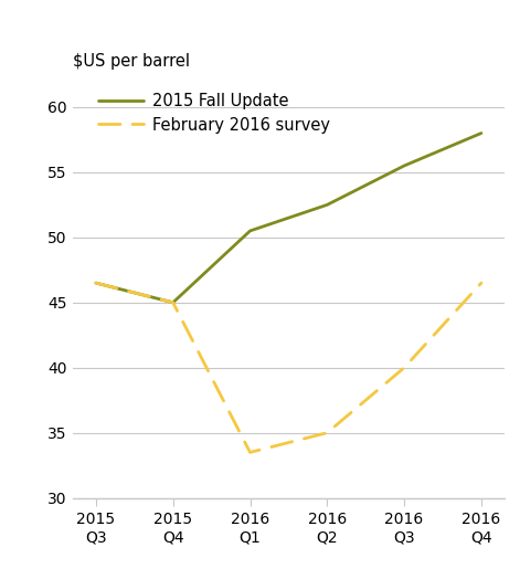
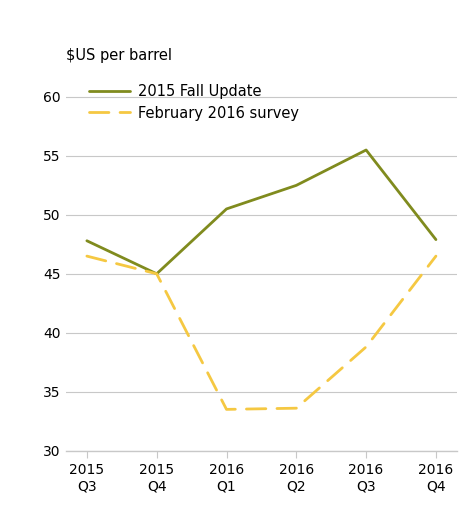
2015 Fall Update/2015 Q3: 46.5 -> 47.8
February 2016 survey/2016 Q2: 35.0 -> 33.6
February 2016 survey/2016 Q3: 40.0 -> 38.8
2015 Fall Update/2016 Q4: 58.0 -> 47.9
